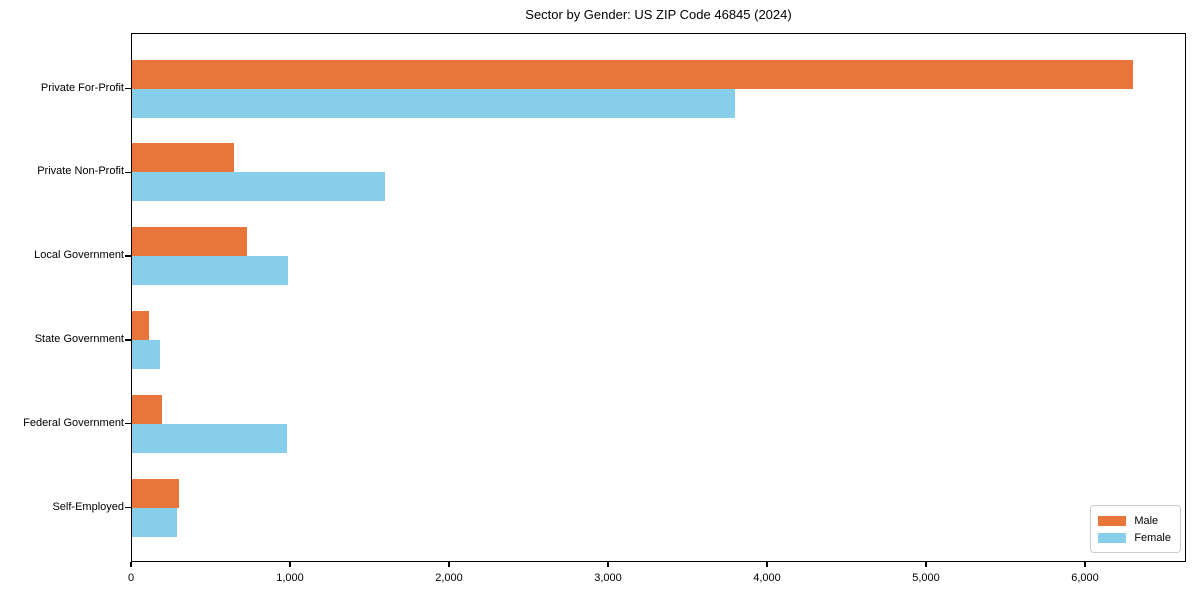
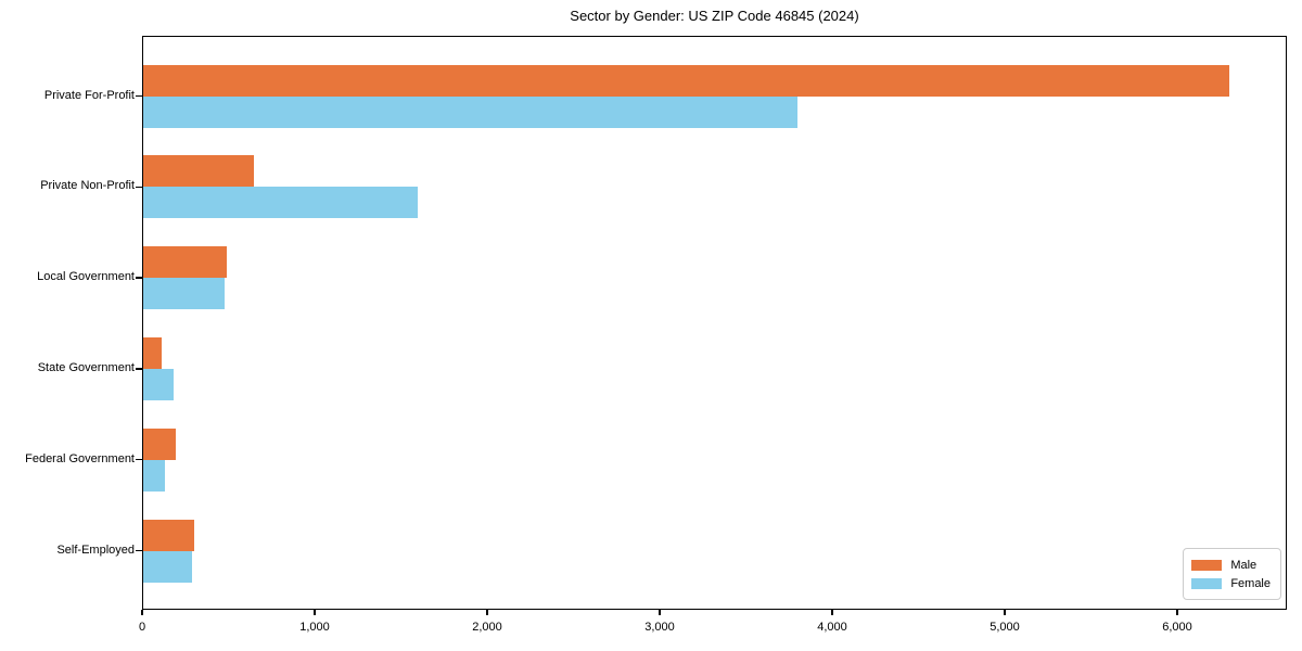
Male/Local Government: 730 -> 490
Female/Local Government: 990 -> 480
Female/Federal Government: 980 -> 130
